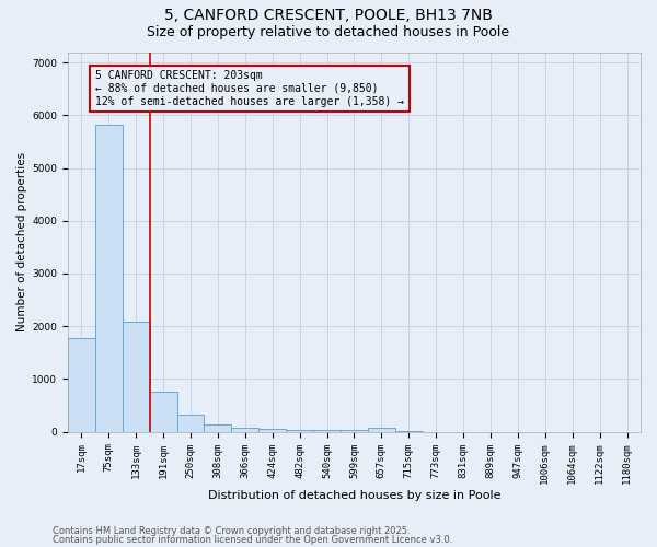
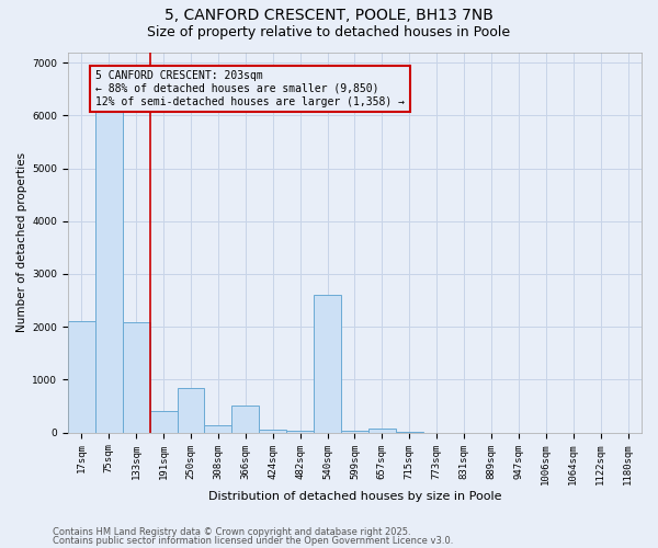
17sqm: 1780 -> 2100
75sqm: 5820 -> 6100
191sqm: 750 -> 400
250sqm: 330 -> 850
366sqm: 80 -> 500
540sqm: 30 -> 2600
